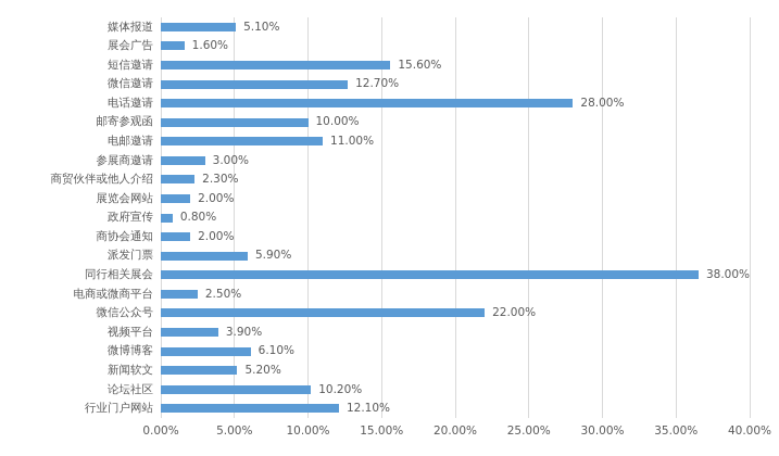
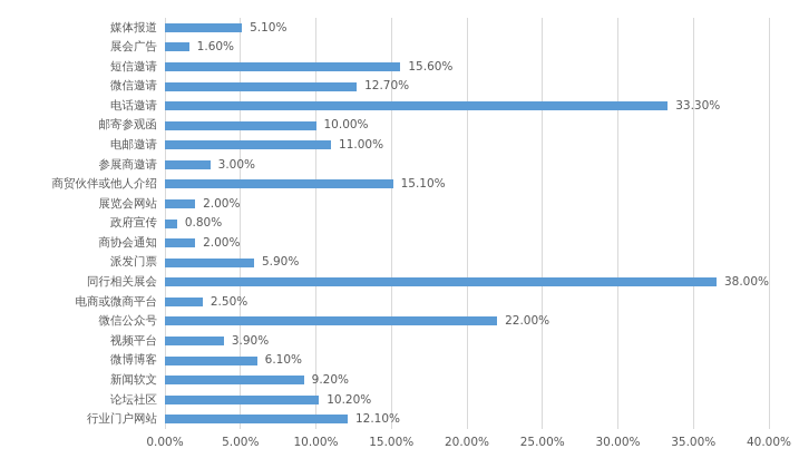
电话邀请: 28.00% -> 33.30%
商贸伙伴或他人介绍: 2.30% -> 15.10%
新闻软文: 5.20% -> 9.20%
